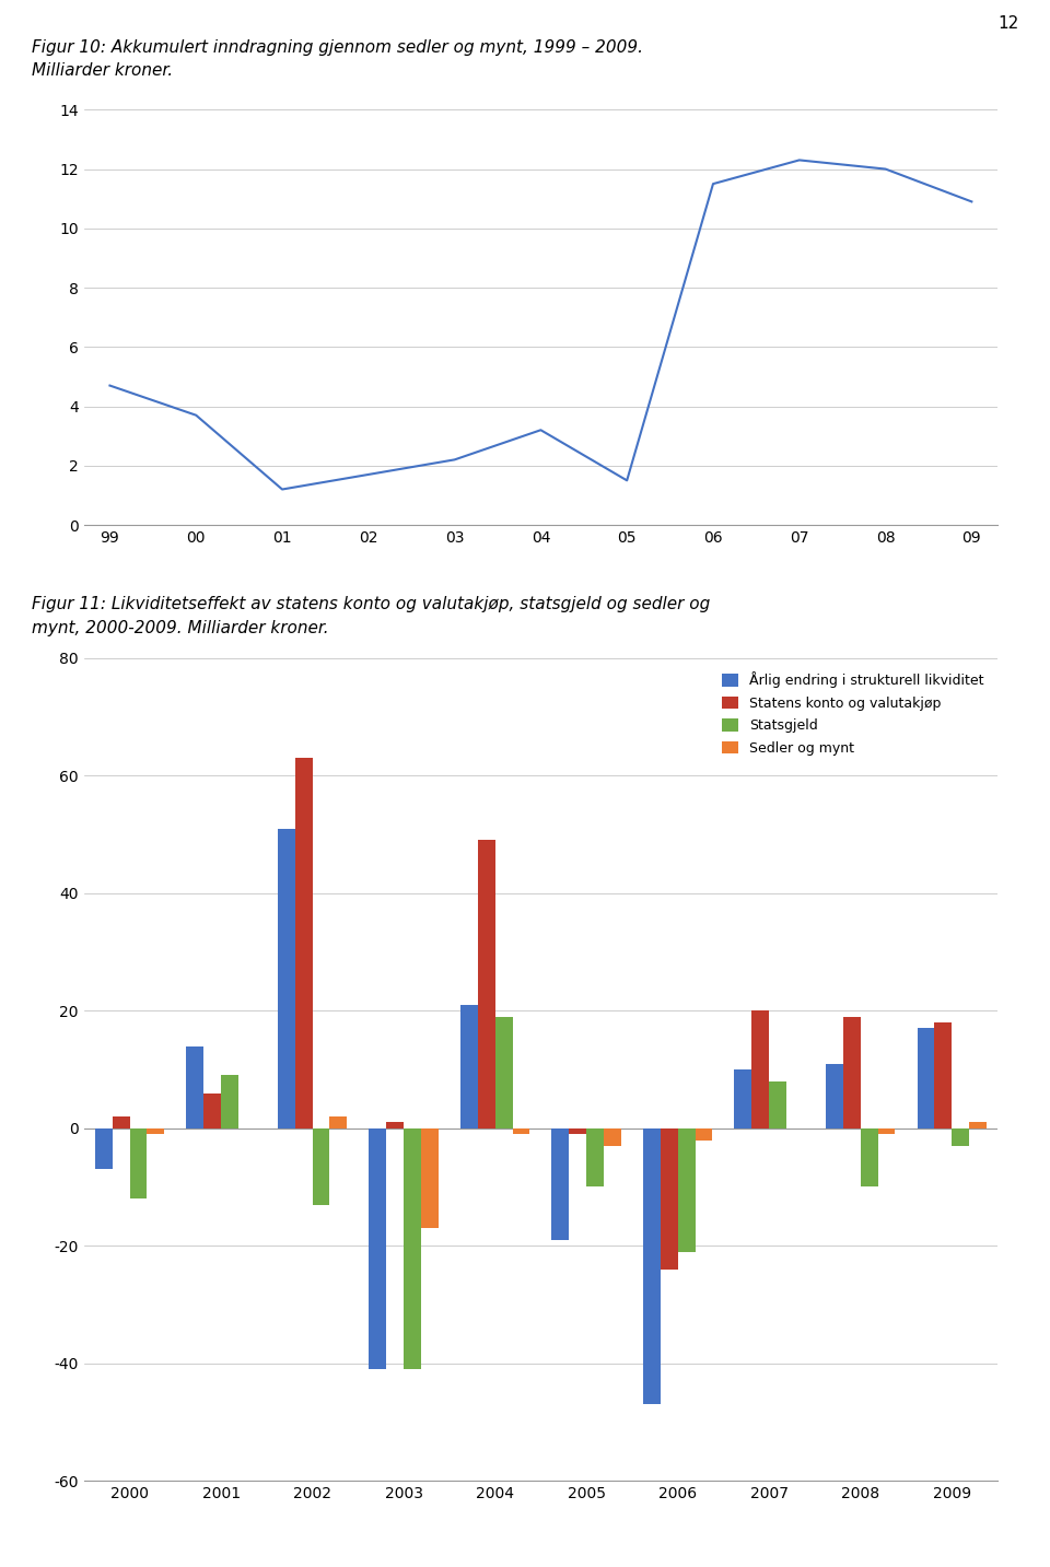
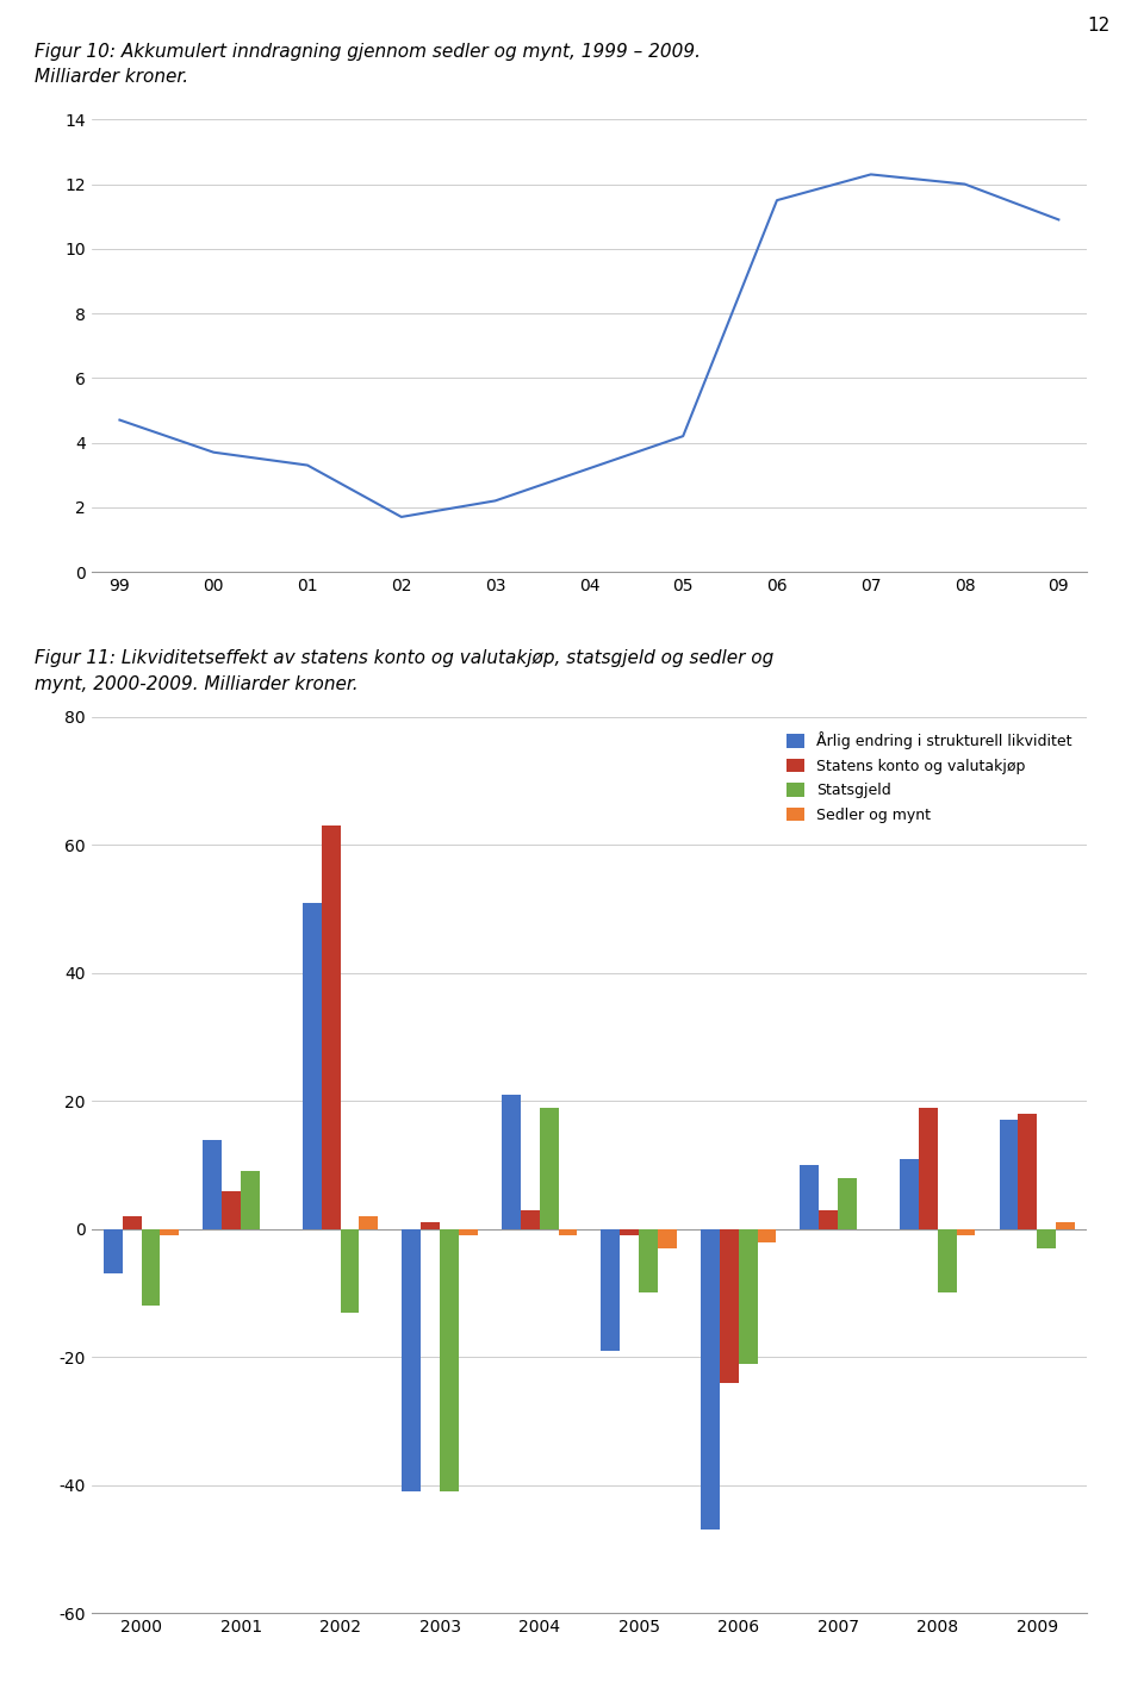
01: 1.2 -> 3.3
05: 1.5 -> 4.2
Sedler og mynt/2003: -17 -> -1
Statens konto og valutakjøp/2004: 49 -> 3
Statens konto og valutakjøp/2007: 20 -> 3
